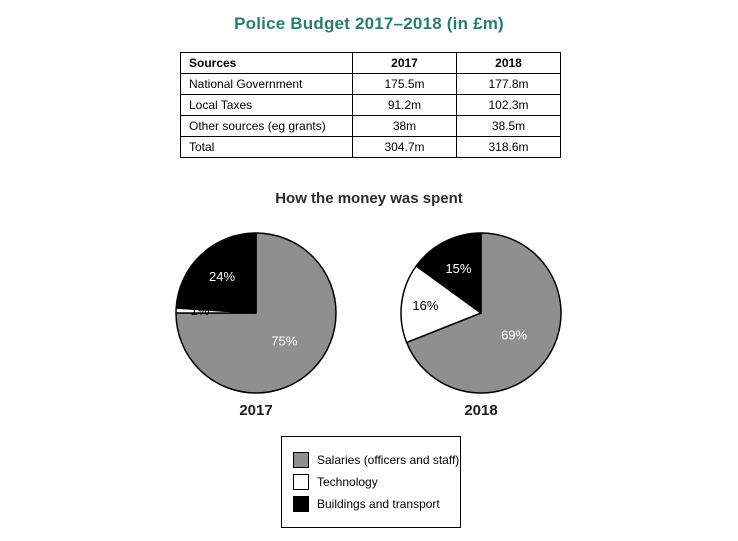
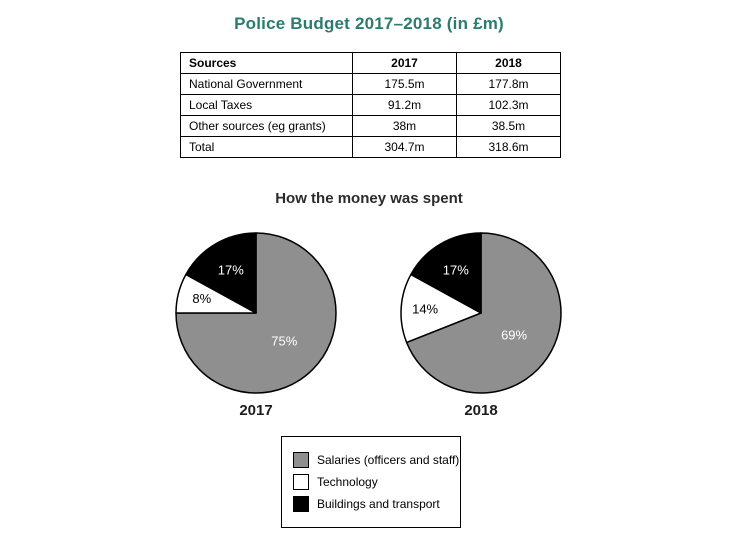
2017/Technology: 1% -> 8%
2017/Buildings and transport: 24% -> 17%
2018/Technology: 16% -> 14%
2018/Buildings and transport: 15% -> 17%
